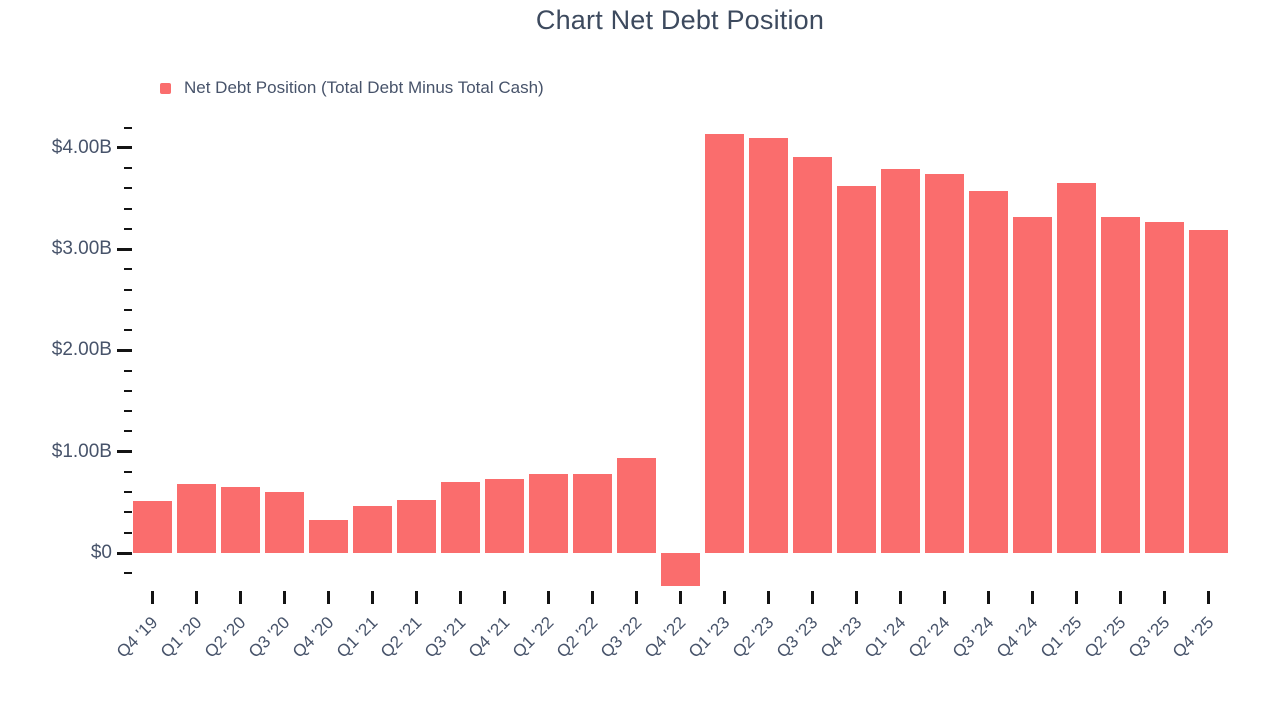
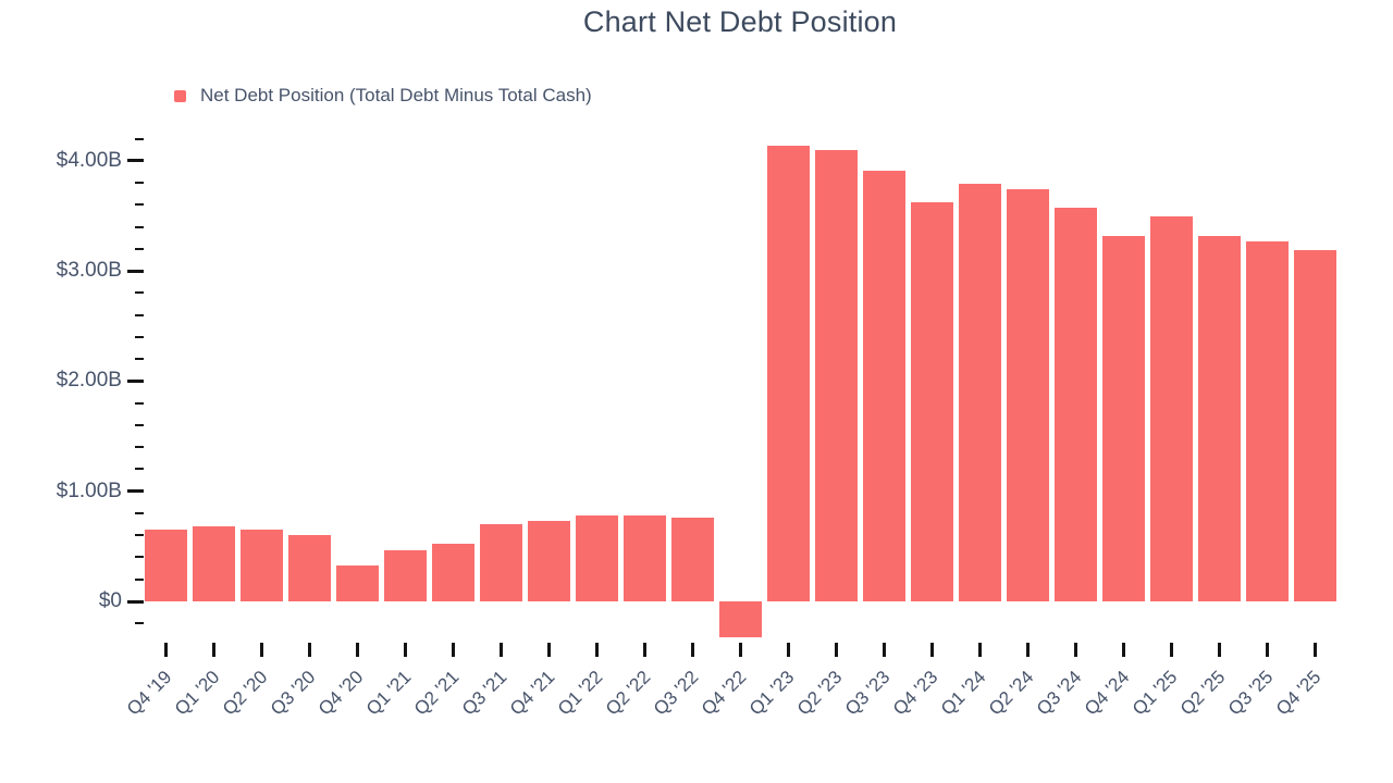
Q4 '19: $0.51B -> $0.65B
Q3 '22: $0.94B -> $0.76B
Q1 '25: $3.65B -> $3.49B
